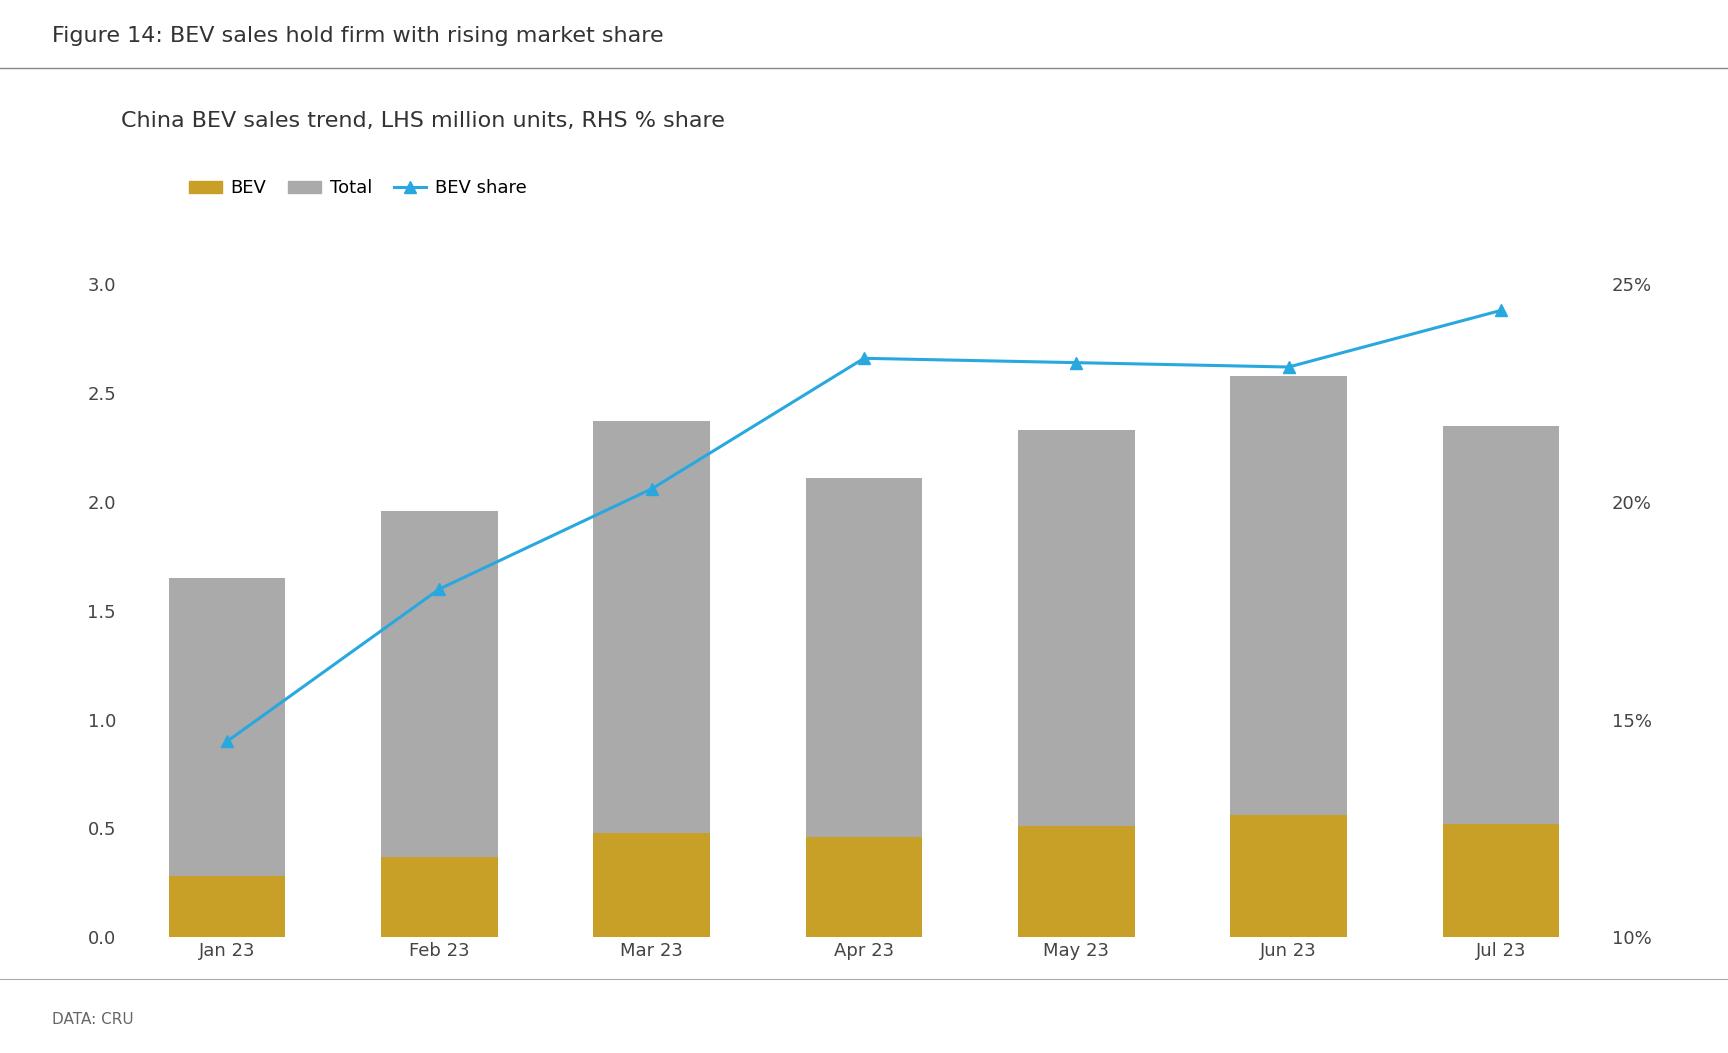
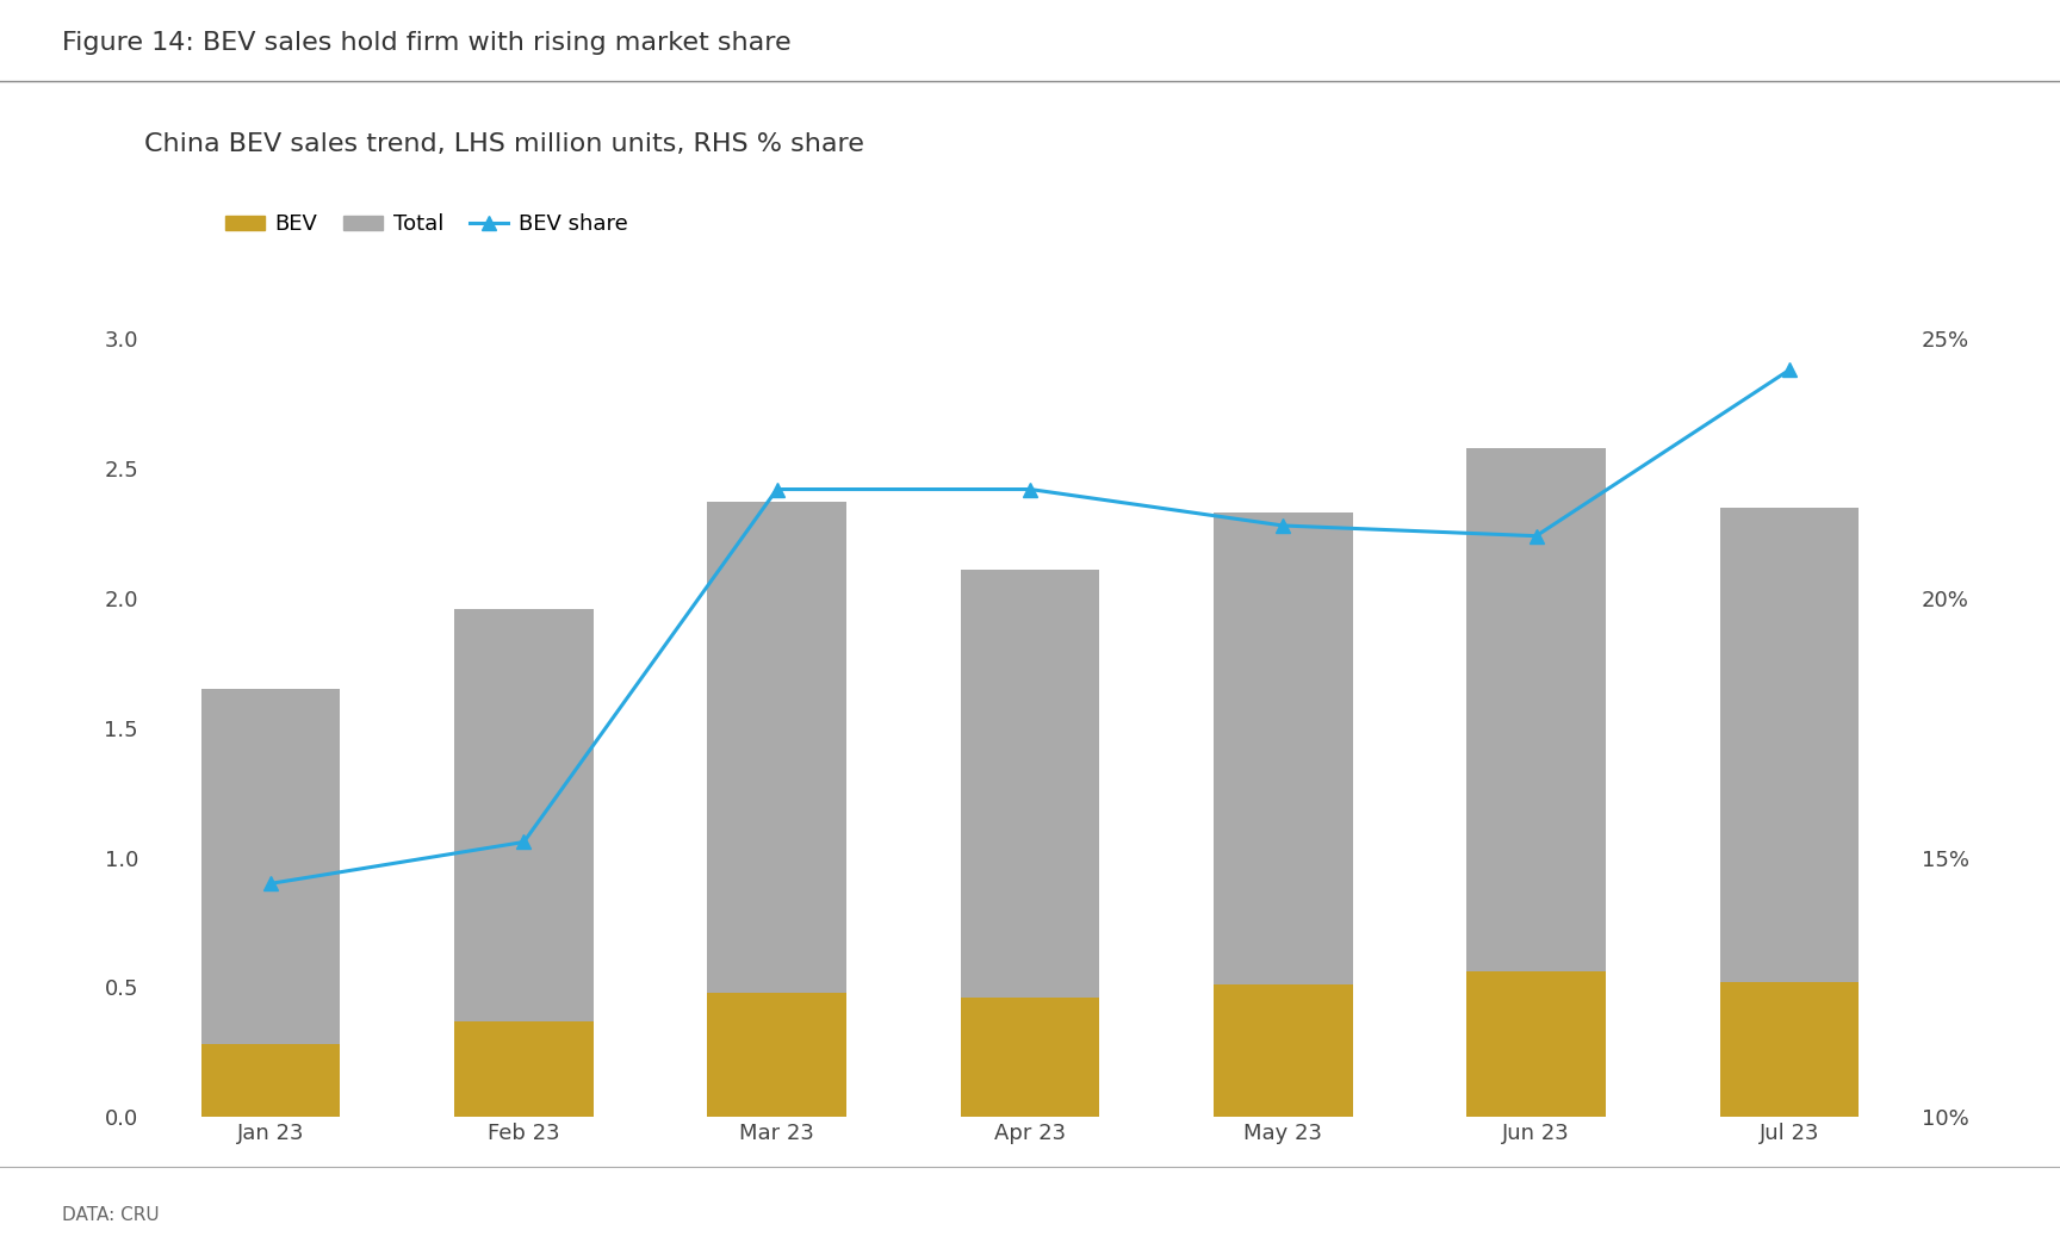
BEV share/Feb 23: 18.0% -> 15.3%
BEV share/Mar 23: 20.3% -> 22.1%
BEV share/Apr 23: 23.3% -> 22.1%
BEV share/May 23: 23.2% -> 21.4%
BEV share/Jun 23: 23.1% -> 21.2%
